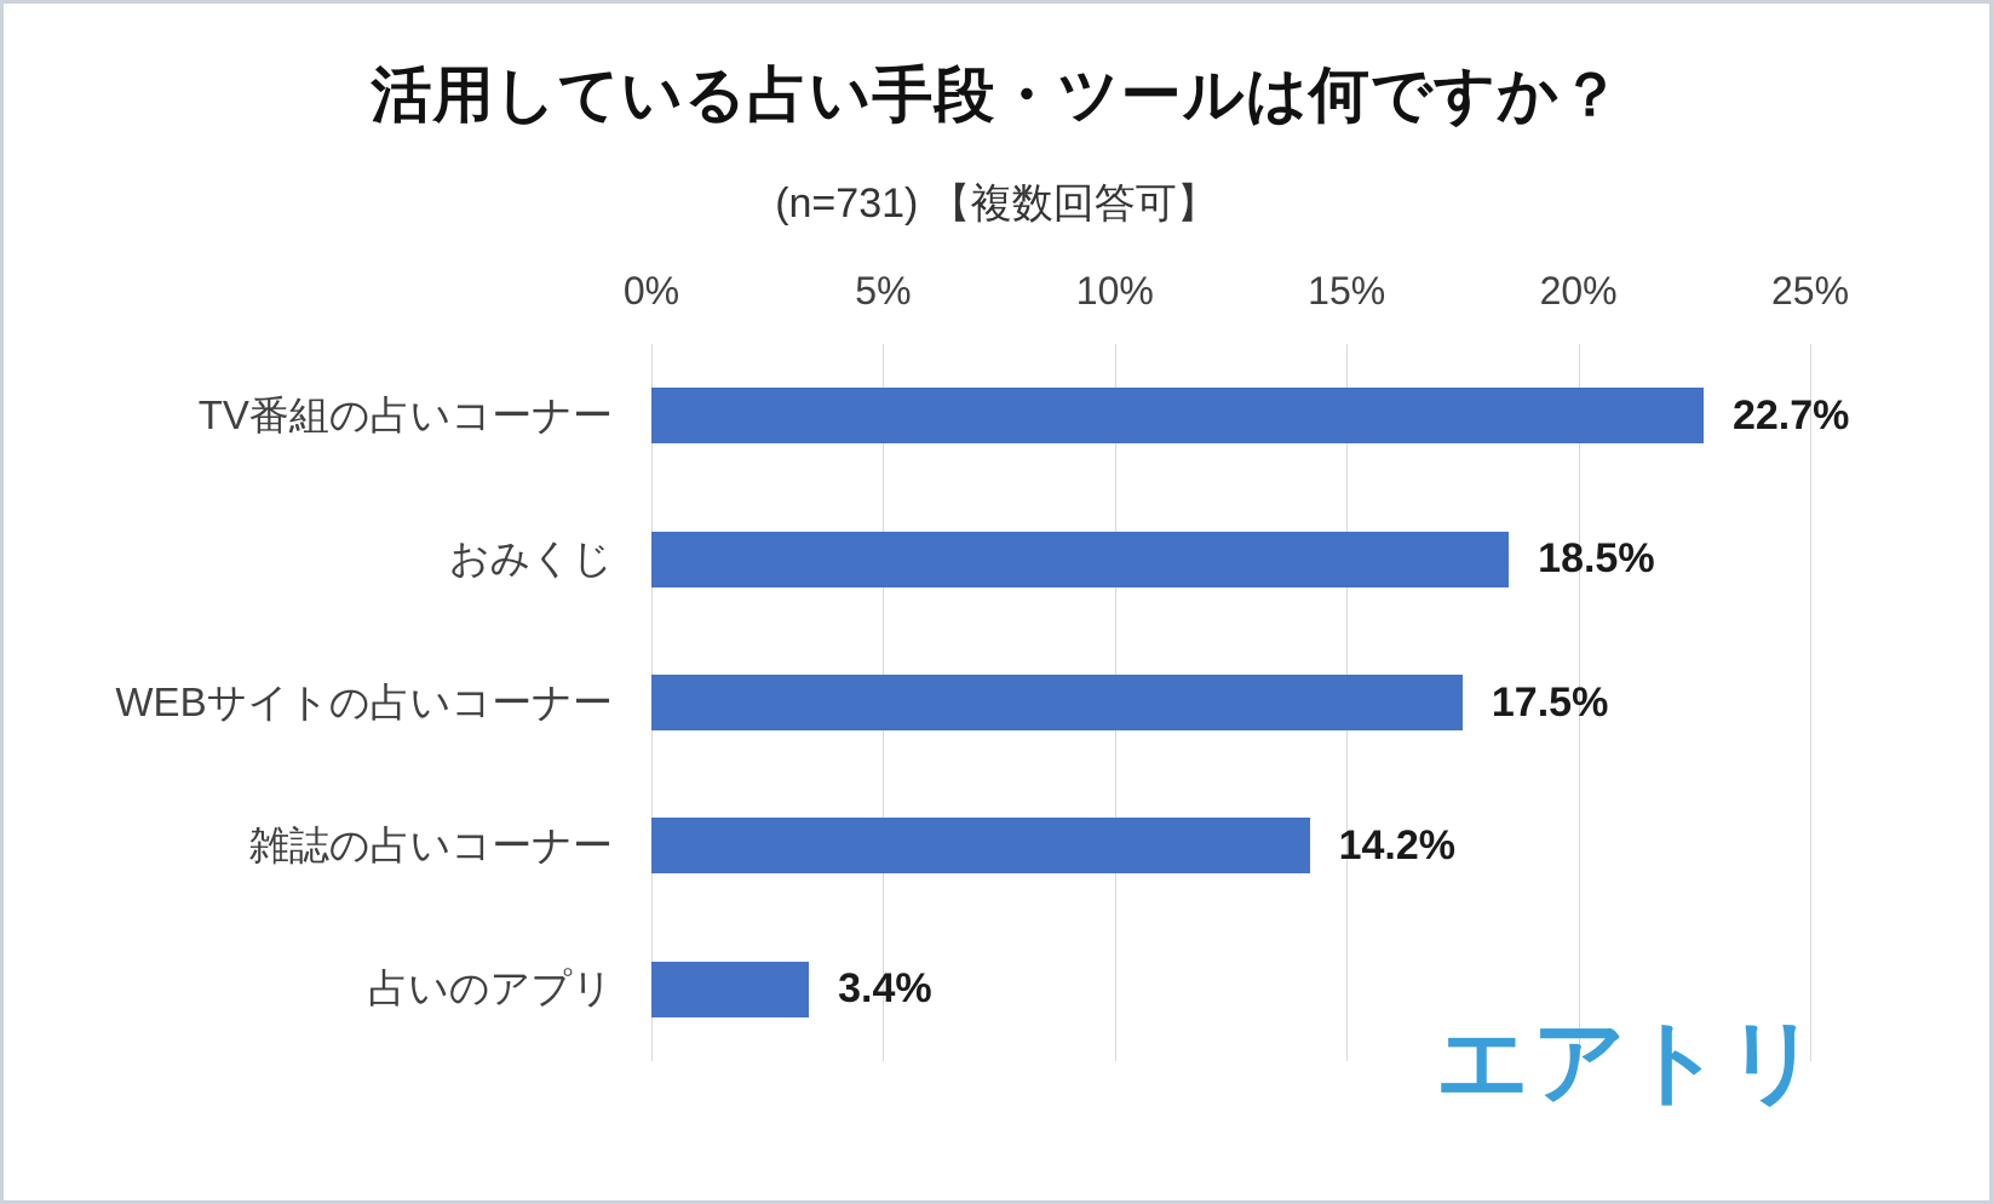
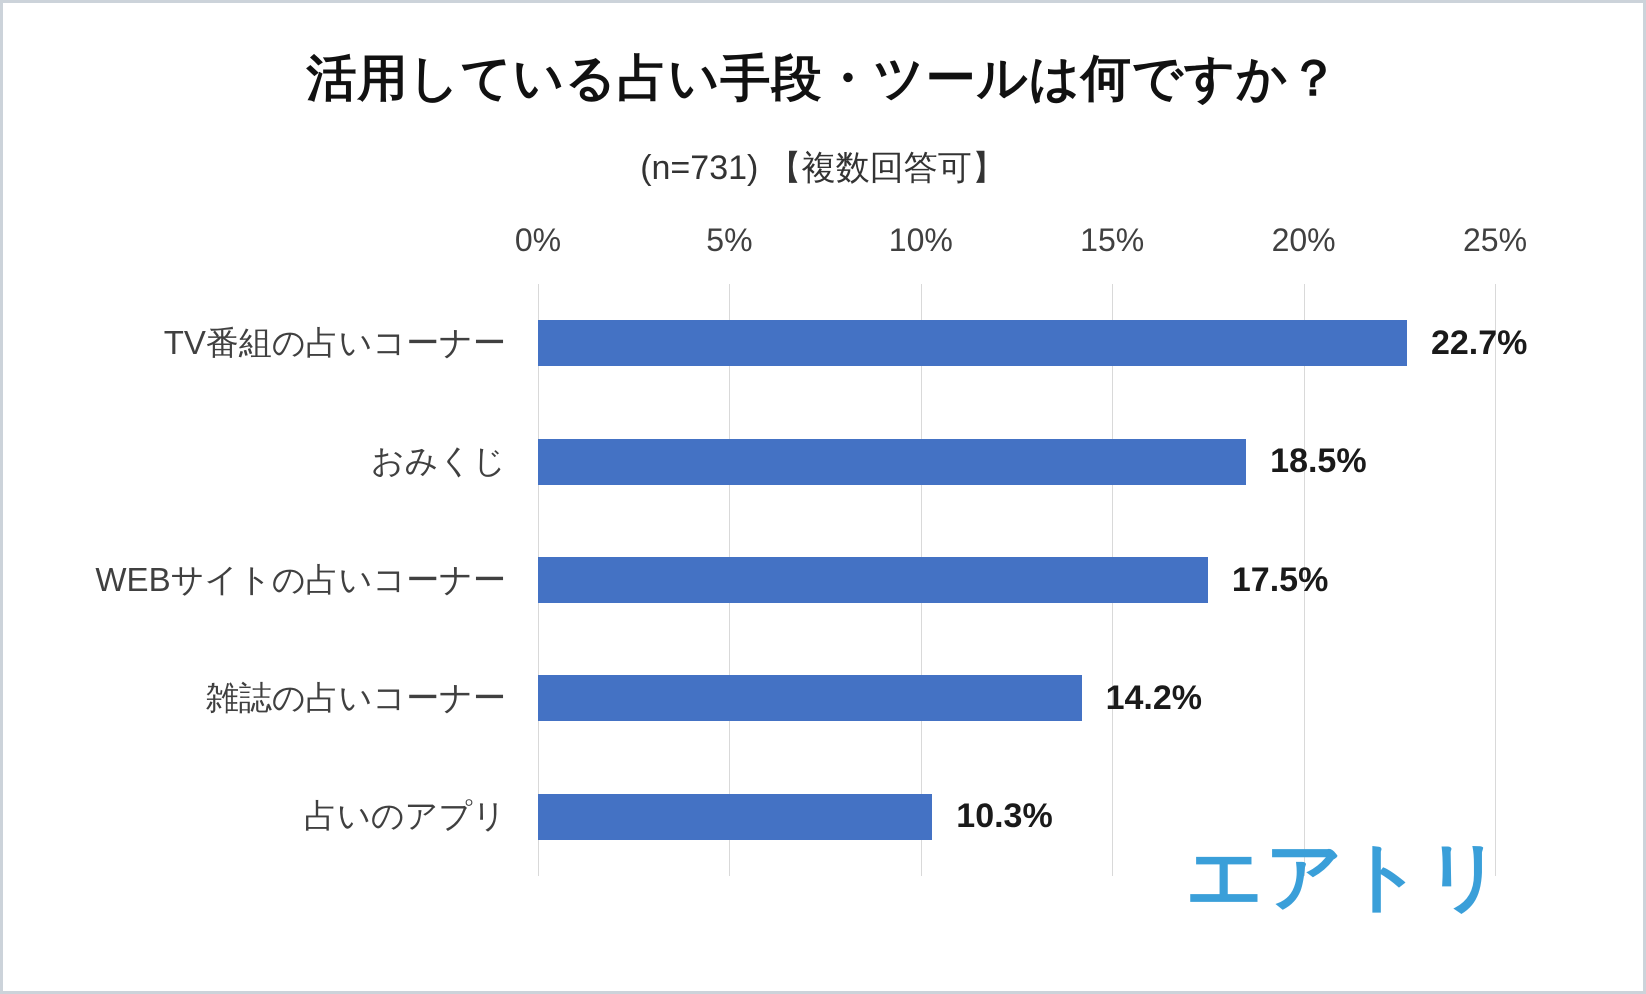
占いのアプリ: 3.4% -> 10.3%
